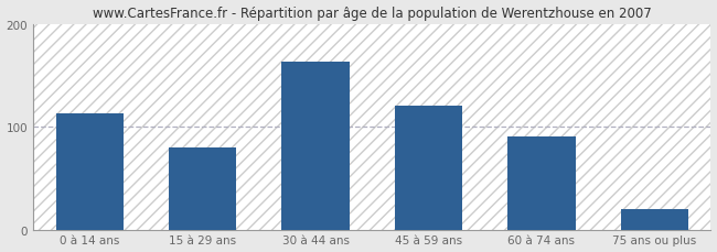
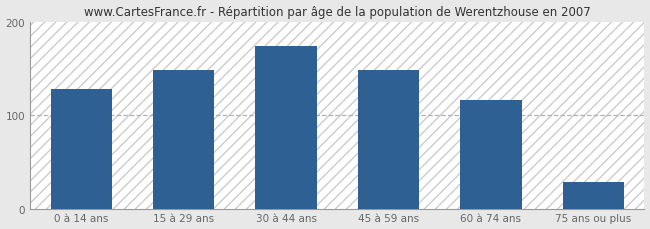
0 à 14 ans: 113 -> 128
15 à 29 ans: 80 -> 148
30 à 44 ans: 163 -> 174
45 à 59 ans: 120 -> 148
60 à 74 ans: 90 -> 116
75 ans ou plus: 20 -> 28
